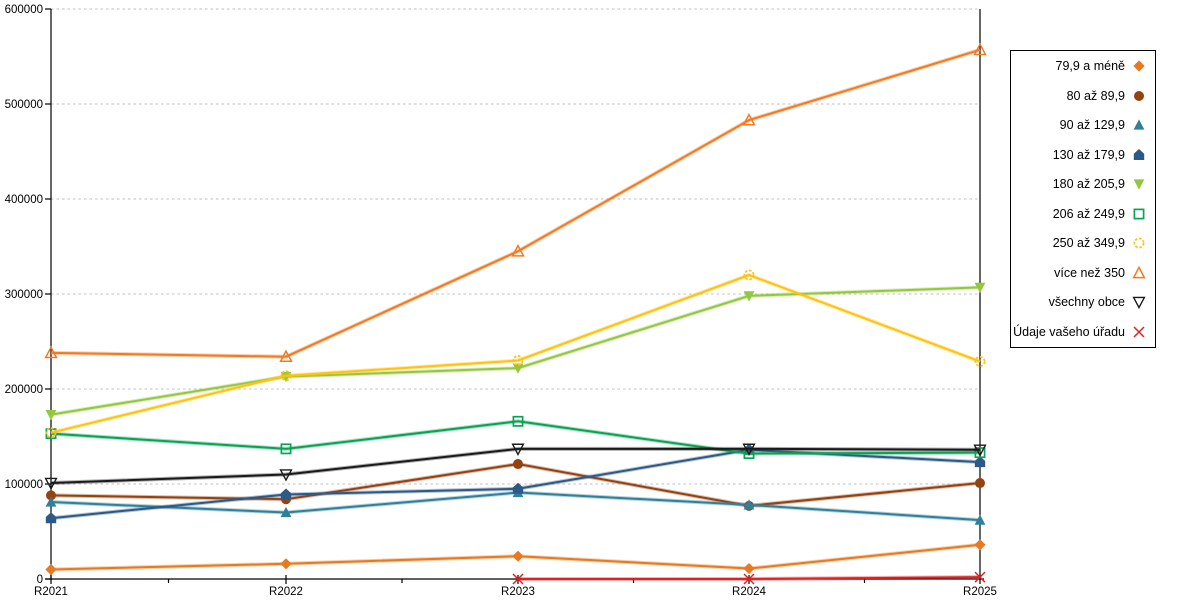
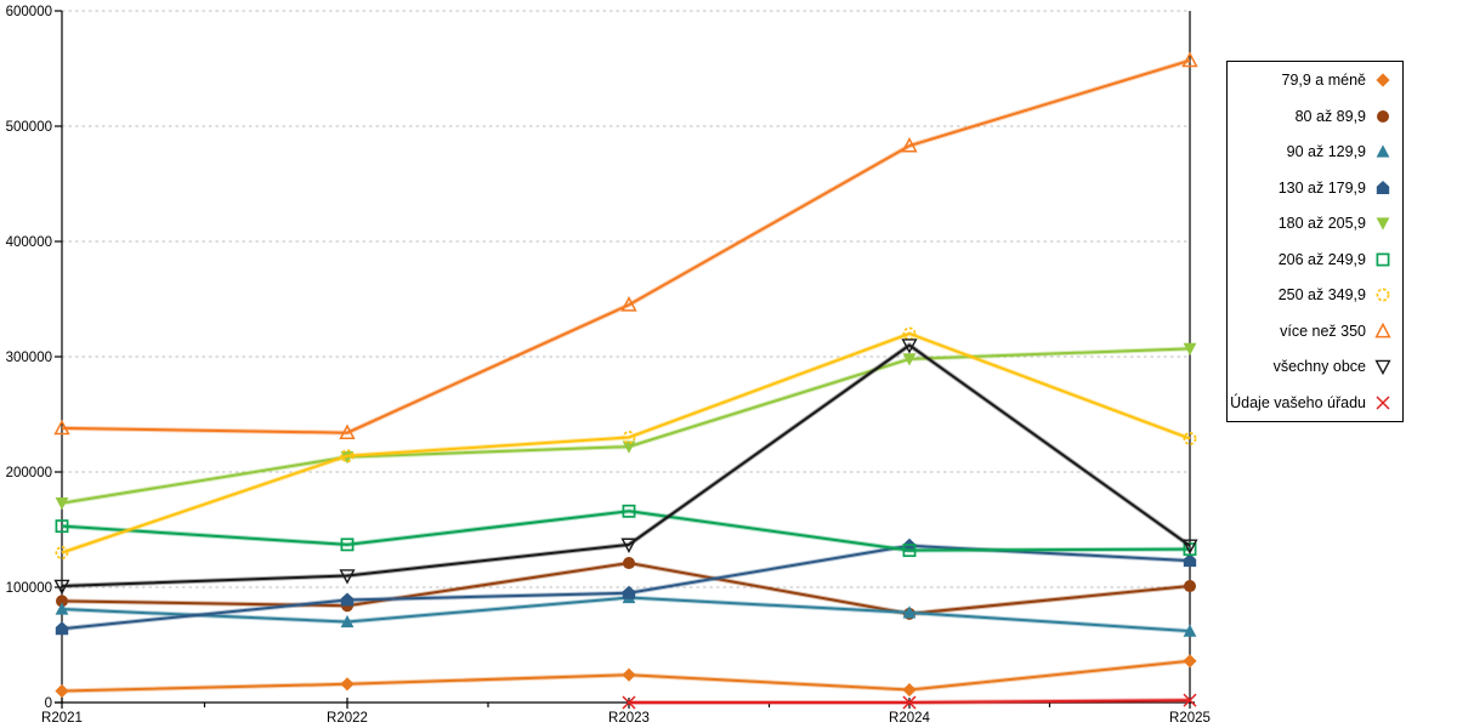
250 až 349,9/R2021: 150000 -> 130000
všechny obce/R2024: 140000 -> 310000
